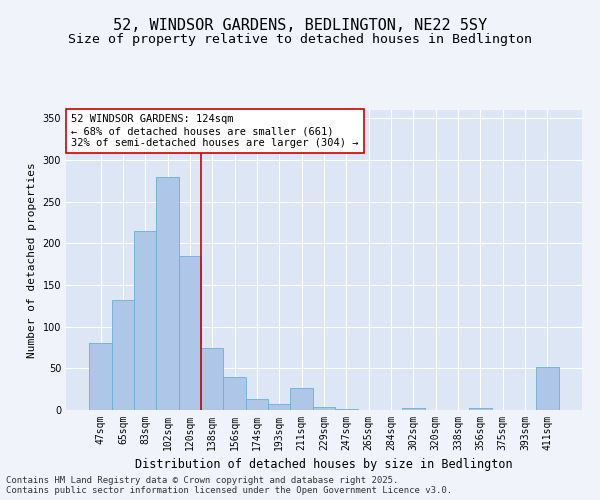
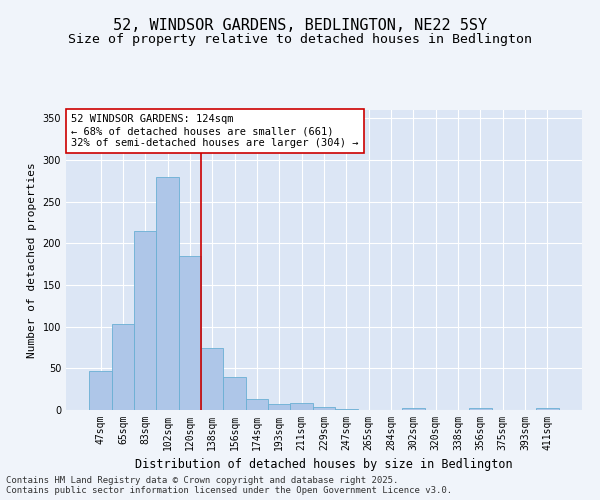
47sqm: 80 -> 47
65sqm: 132 -> 103
211sqm: 26 -> 8
411sqm: 52 -> 2
